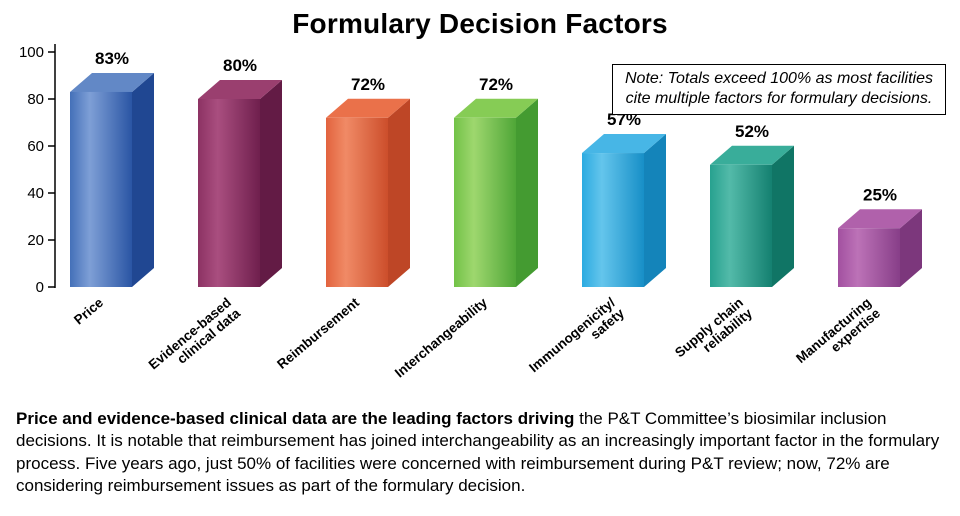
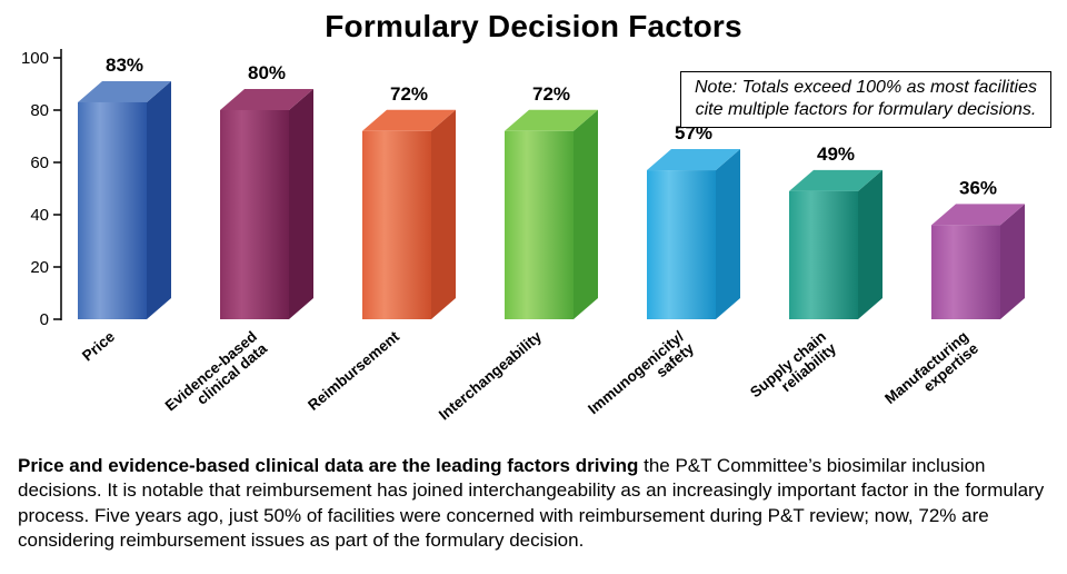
Supply chain reliability: 52% -> 49%
Manufacturing expertise: 25% -> 36%
